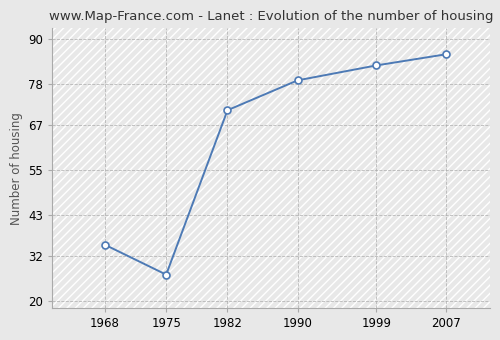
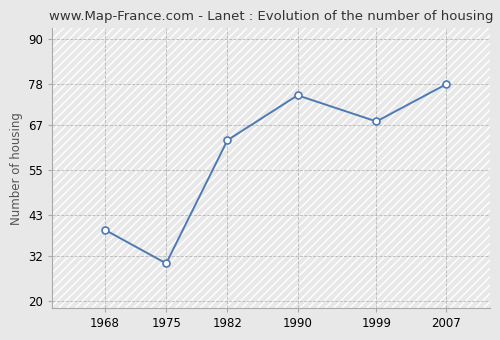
1968: 35 -> 39
1975: 27 -> 30
1982: 71 -> 63
1990: 79 -> 75
1999: 83 -> 68
2007: 86 -> 78
